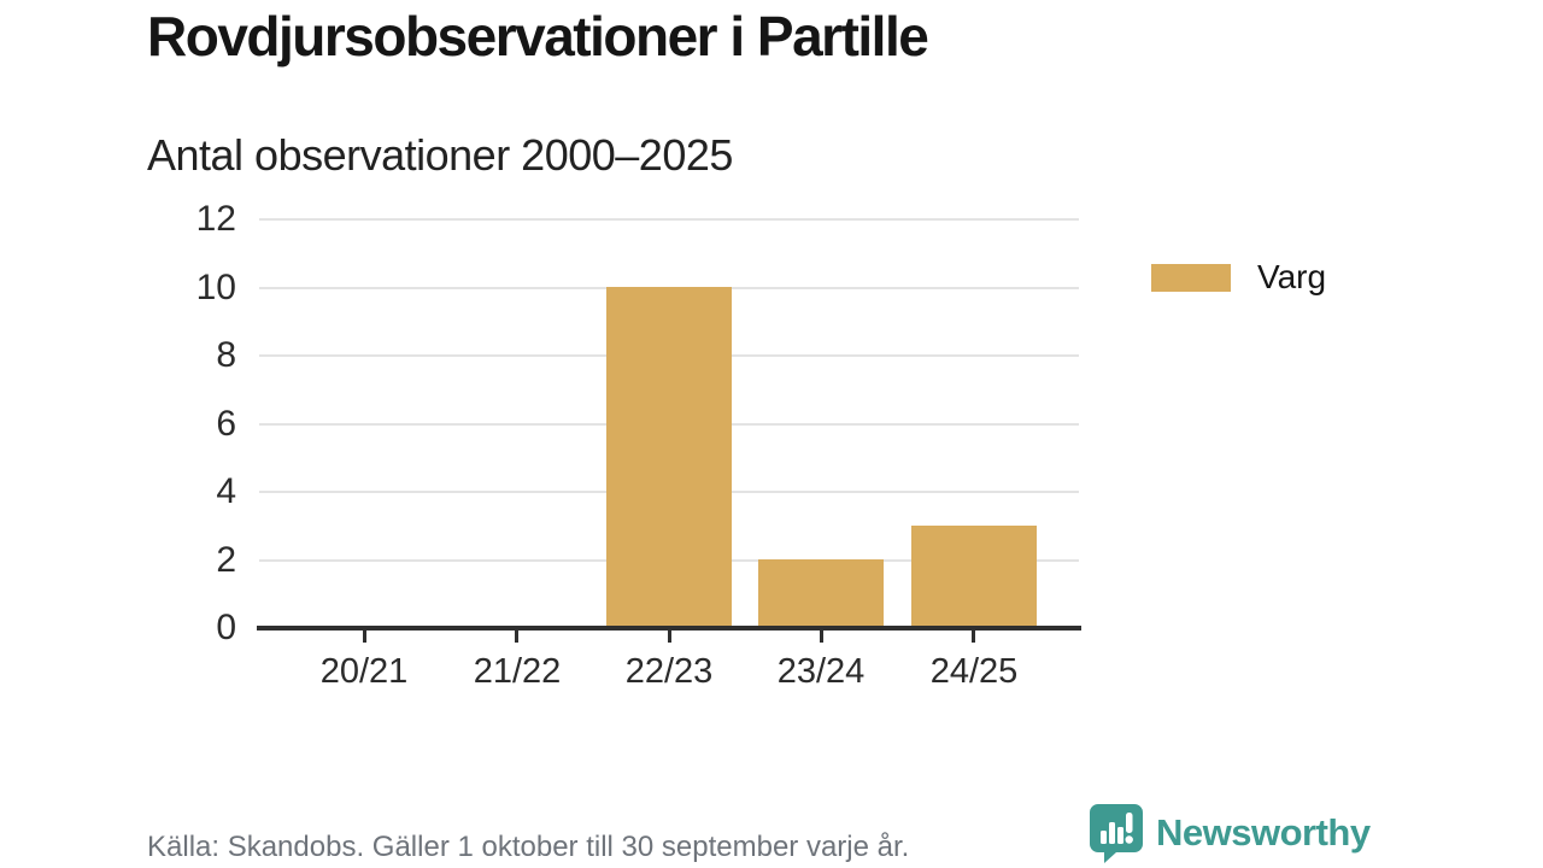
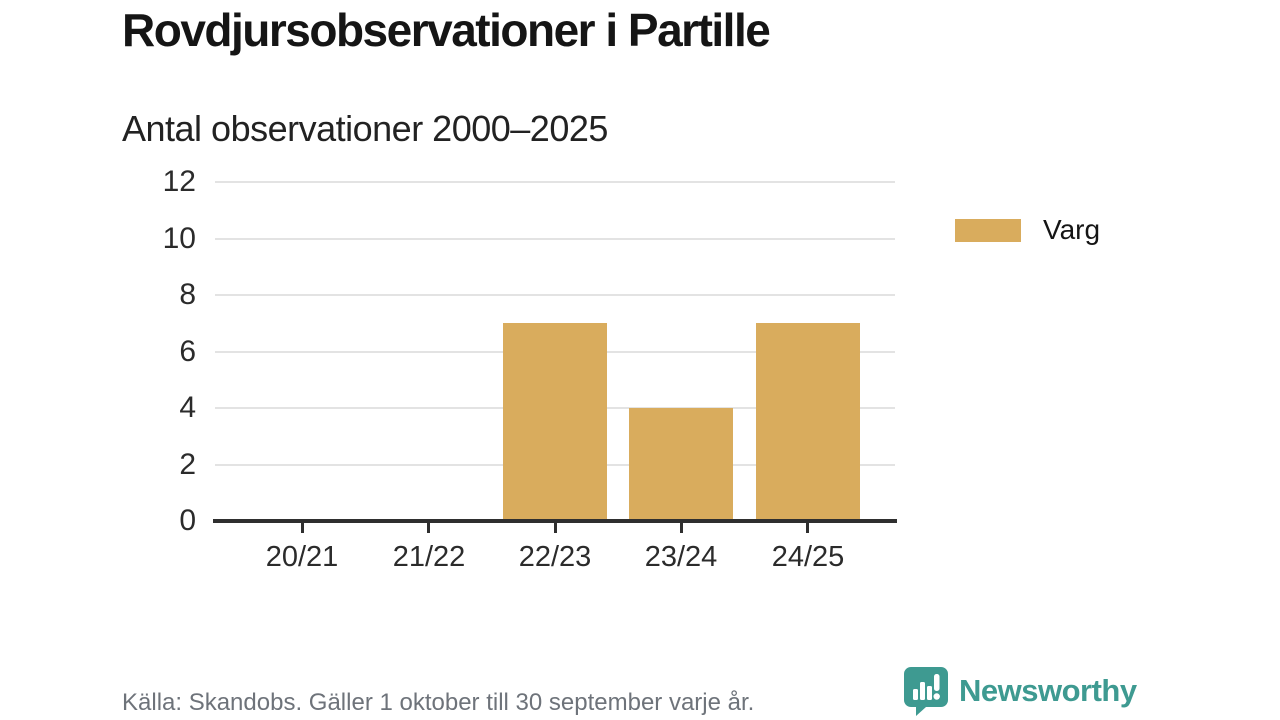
22/23: 10 -> 7
23/24: 2 -> 4
24/25: 3 -> 7
